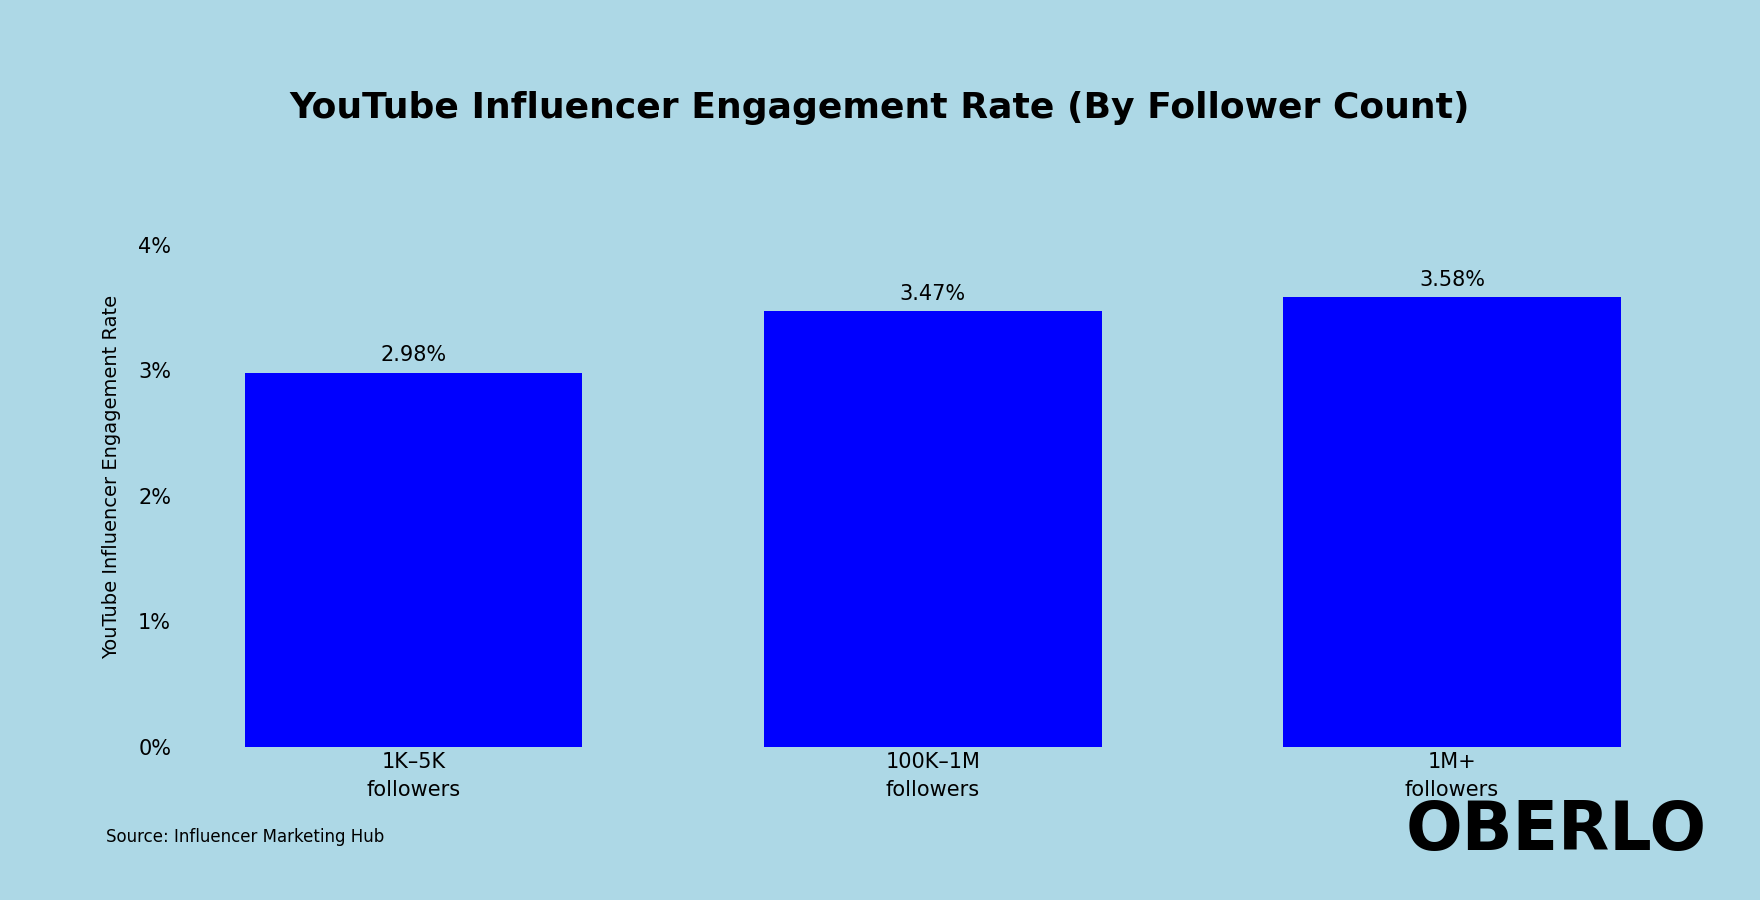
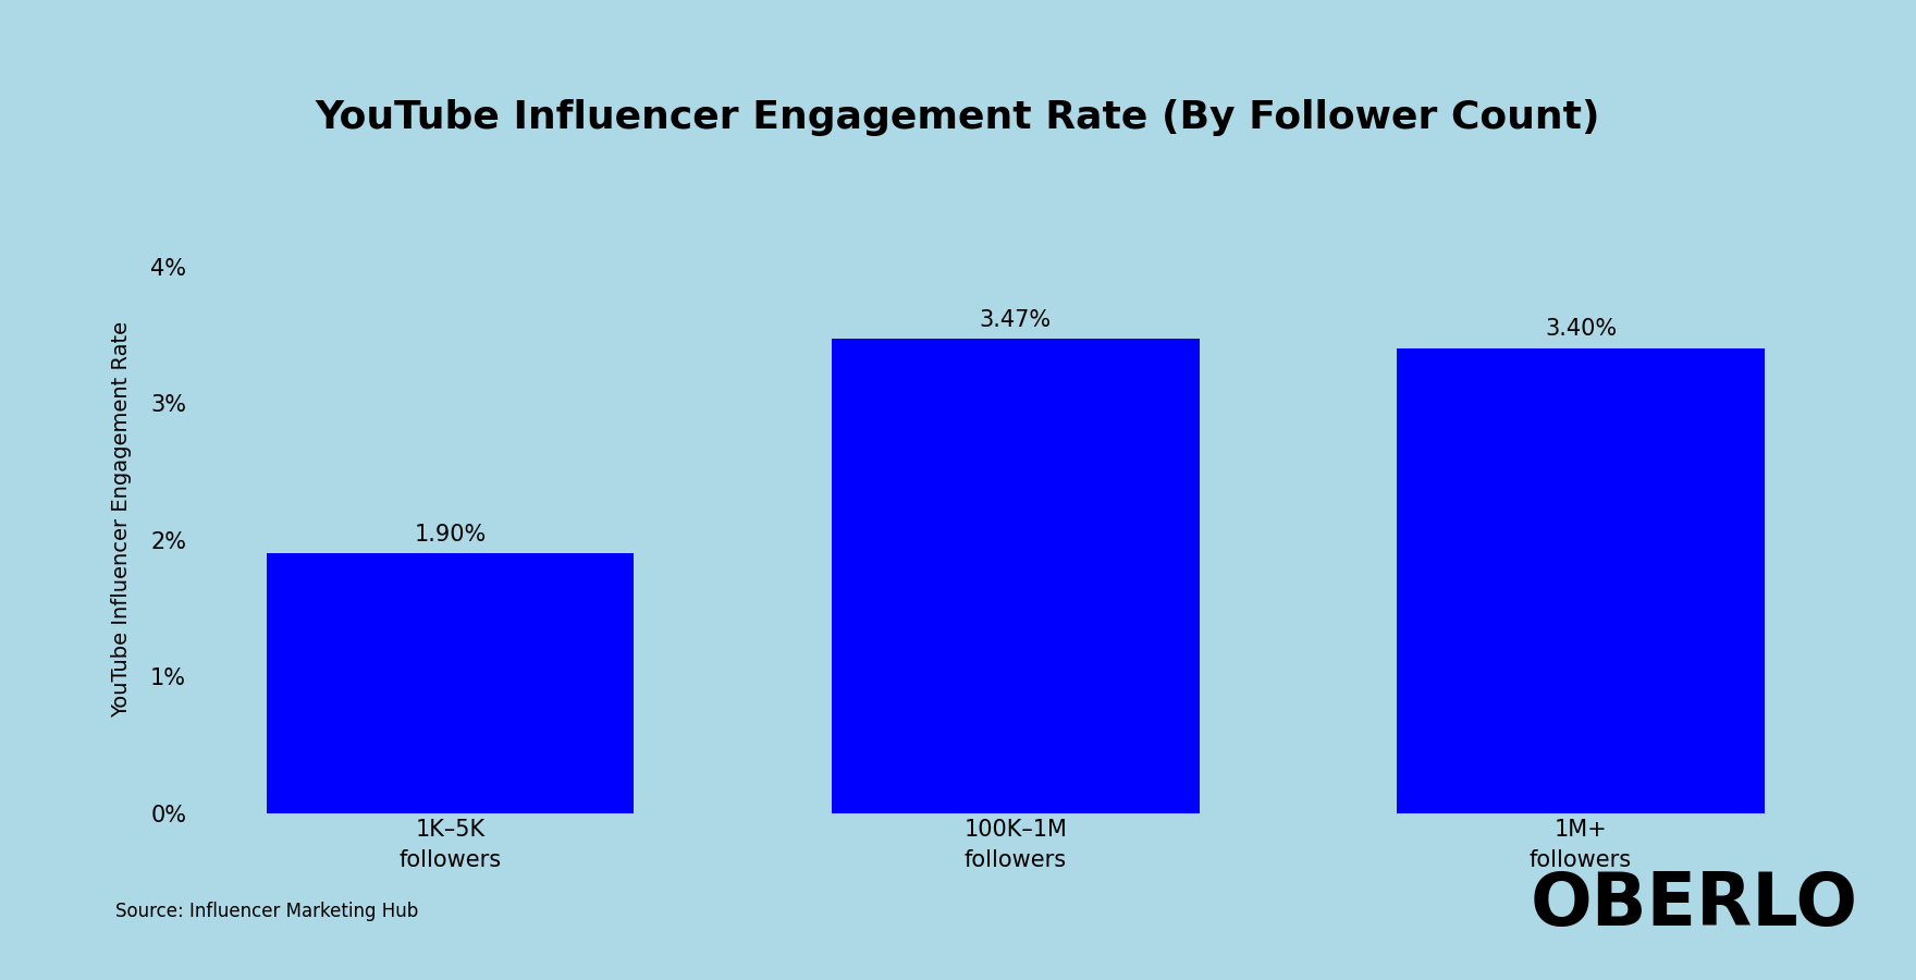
1K–5K followers: 2.98% -> 1.90%
1M+ followers: 3.58% -> 3.40%
